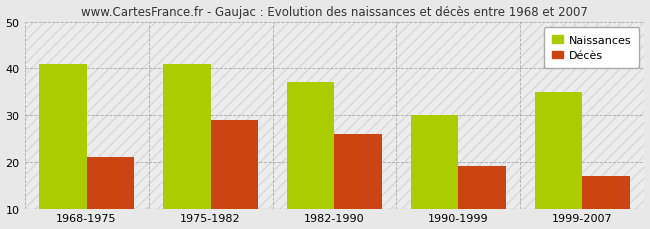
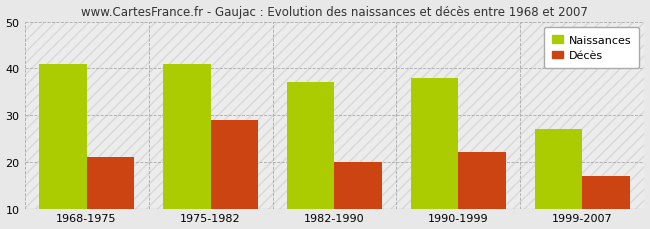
Décès/1982-1990: 26 -> 20
Naissances/1990-1999: 30 -> 38
Décès/1990-1999: 19 -> 22
Naissances/1999-2007: 35 -> 27
